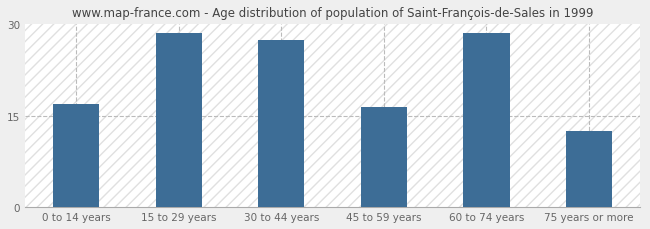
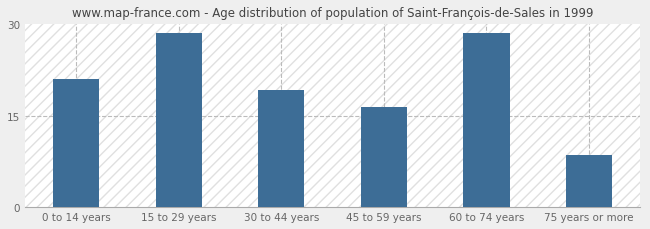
0 to 14 years: 17.0 -> 21.0
30 to 44 years: 27.5 -> 19.2
75 years or more: 12.5 -> 8.6
